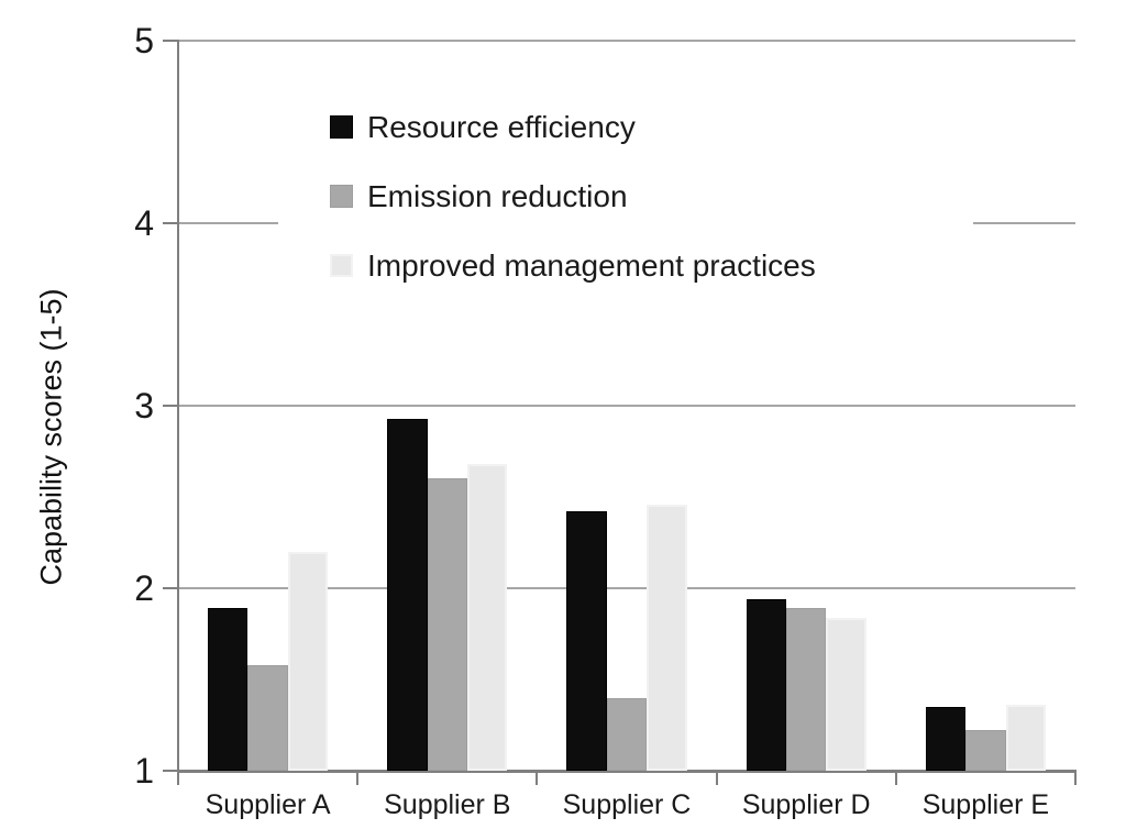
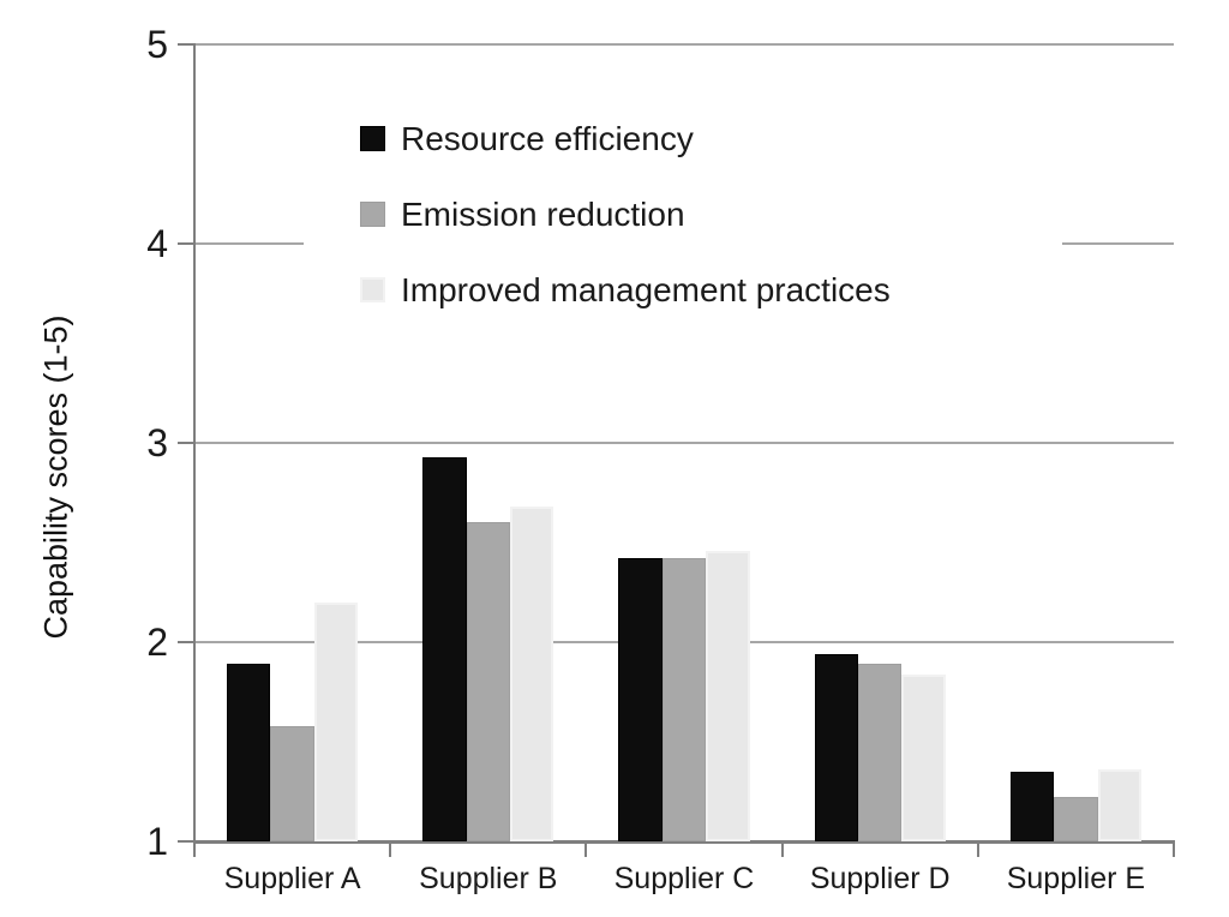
Emission reduction/Supplier C: 1.40 -> 2.42
